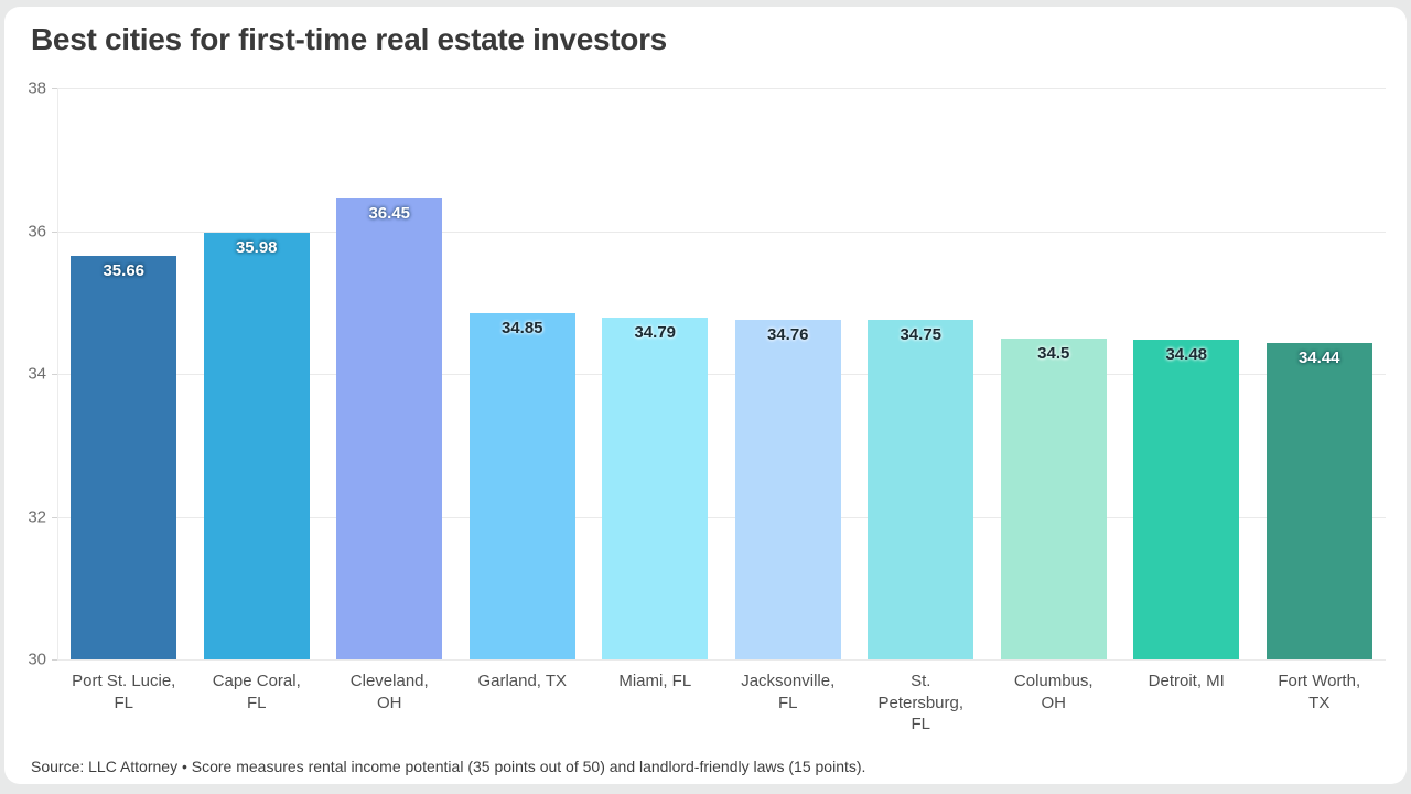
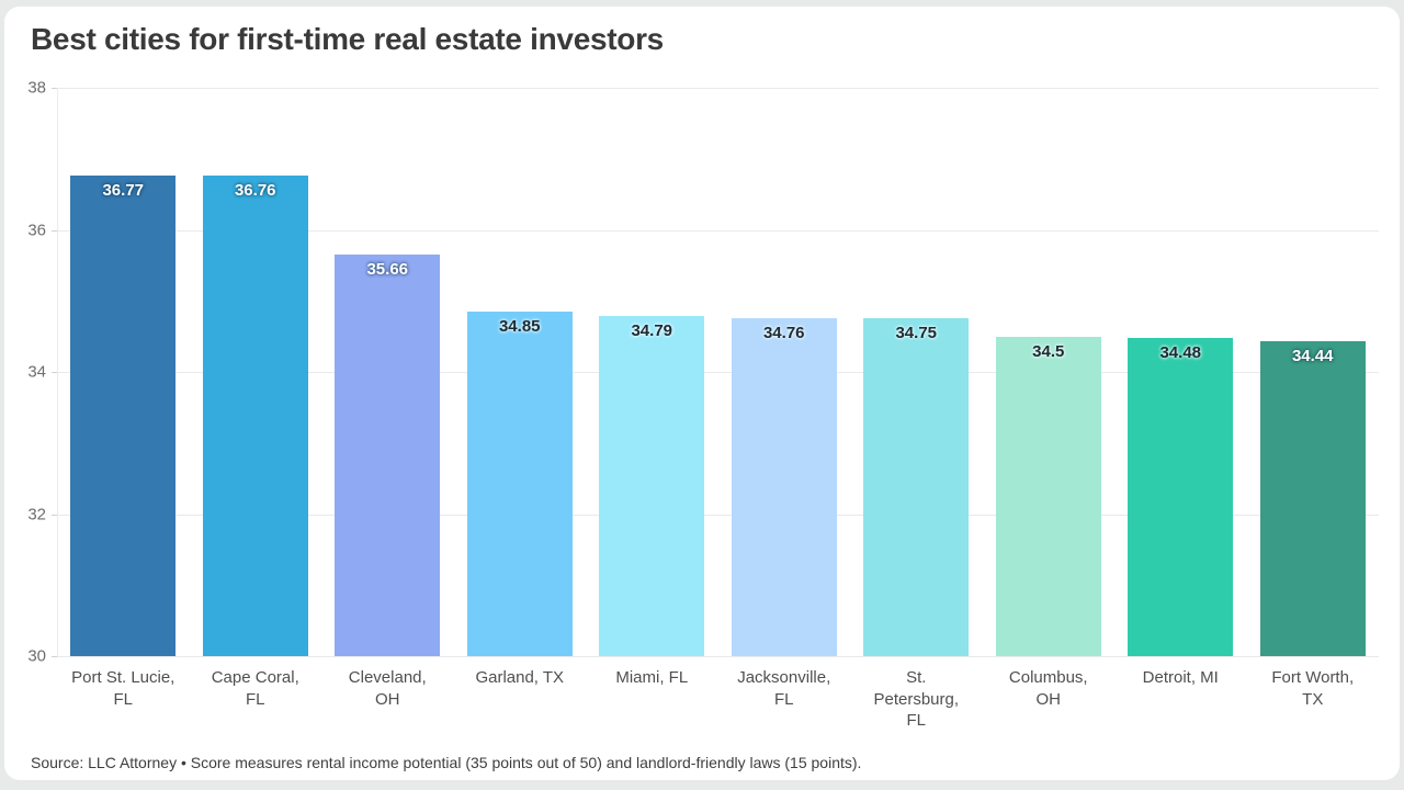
Port St. Lucie, FL: 35.66 -> 36.77
Cape Coral, FL: 35.98 -> 36.76
Cleveland, OH: 36.45 -> 35.66
